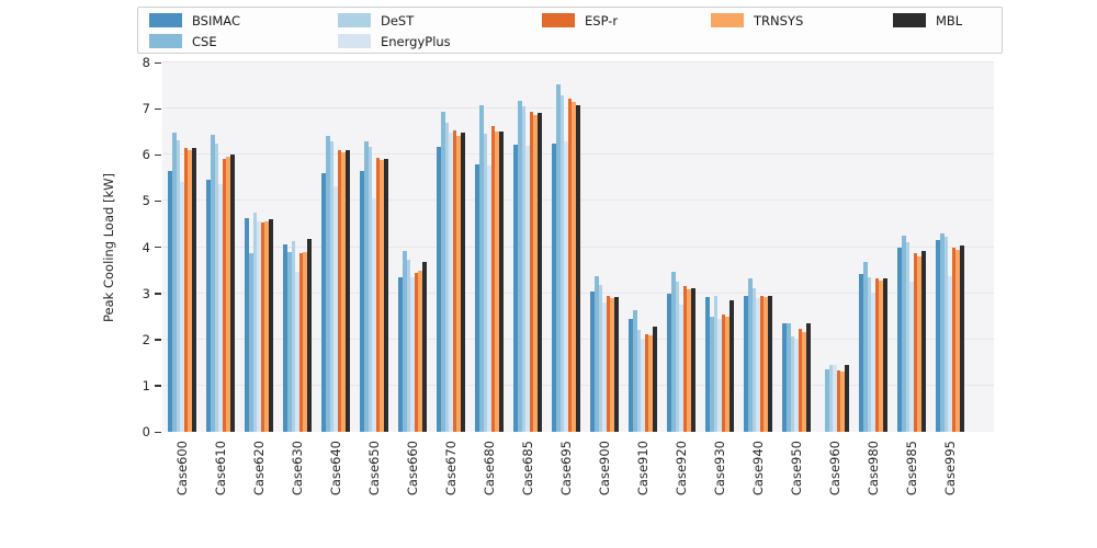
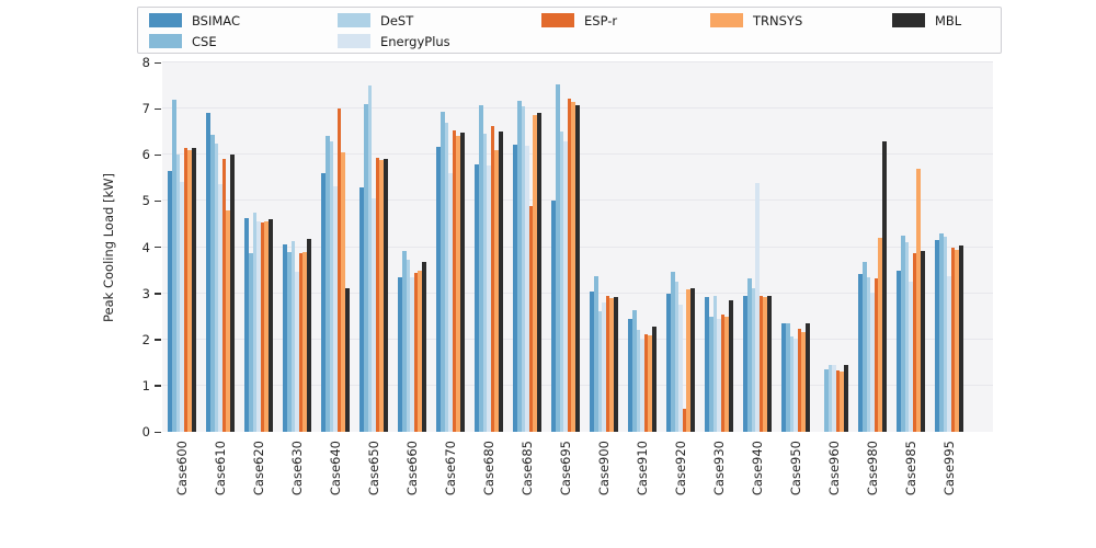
CSE/Case600: 6.5 -> 7.2
DeST/Case600: 6.3 -> 6.0
BSIMAC/Case610: 5.5 -> 6.9
TRNSYS/Case610: 6.0 -> 4.8
ESP-r/Case640: 6.1 -> 7.0
MBL/Case640: 6.1 -> 3.1
BSIMAC/Case650: 5.7 -> 5.3
CSE/Case650: 6.3 -> 7.1
DeST/Case650: 6.2 -> 7.5
EnergyPlus/Case670: 6.5 -> 5.6
TRNSYS/Case680: 6.5 -> 6.1
ESP-r/Case685: 6.9 -> 4.9
BSIMAC/Case695: 6.2 -> 5.0
DeST/Case695: 7.3 -> 6.5
DeST/Case900: 3.2 -> 2.6
ESP-r/Case920: 3.2 -> 0.5
EnergyPlus/Case940: 2.9 -> 5.4
TRNSYS/Case980: 3.3 -> 4.2
MBL/Case980: 3.3 -> 6.3
BSIMAC/Case985: 4.0 -> 3.5
TRNSYS/Case985: 3.8 -> 5.7
